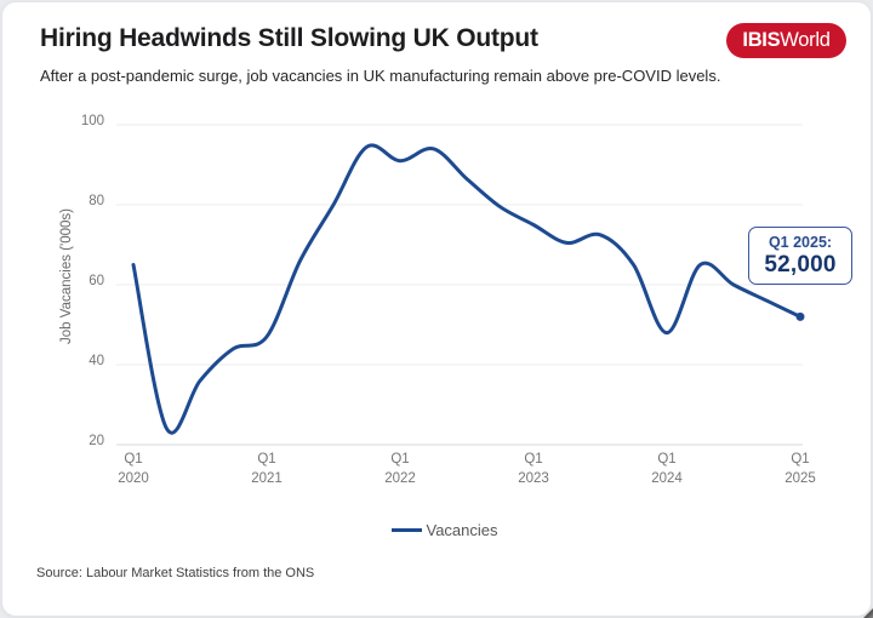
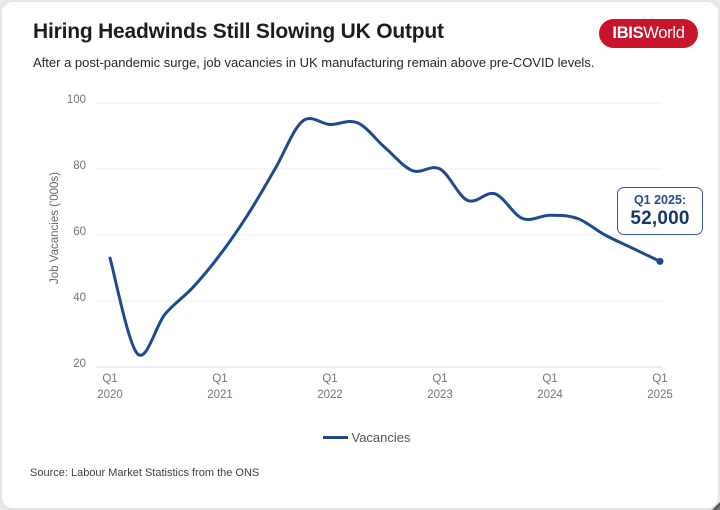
Q1 2020: 65 -> 53
Q1 2021: 47 -> 54
Q1 2022: 91 -> 94
Q1 2023: 75 -> 80
Q1 2024: 48 -> 66
